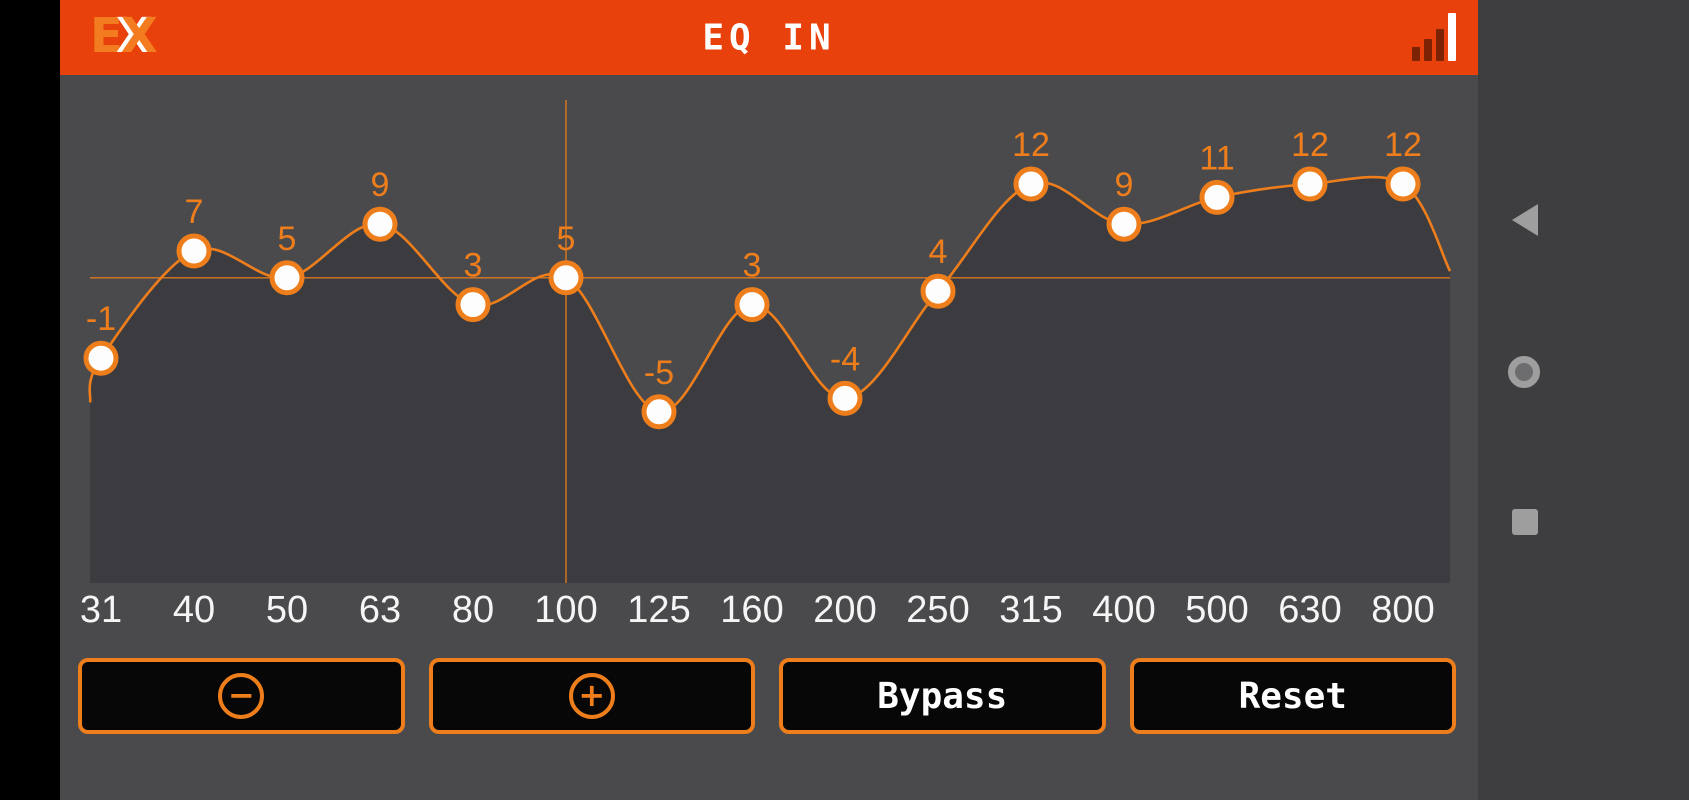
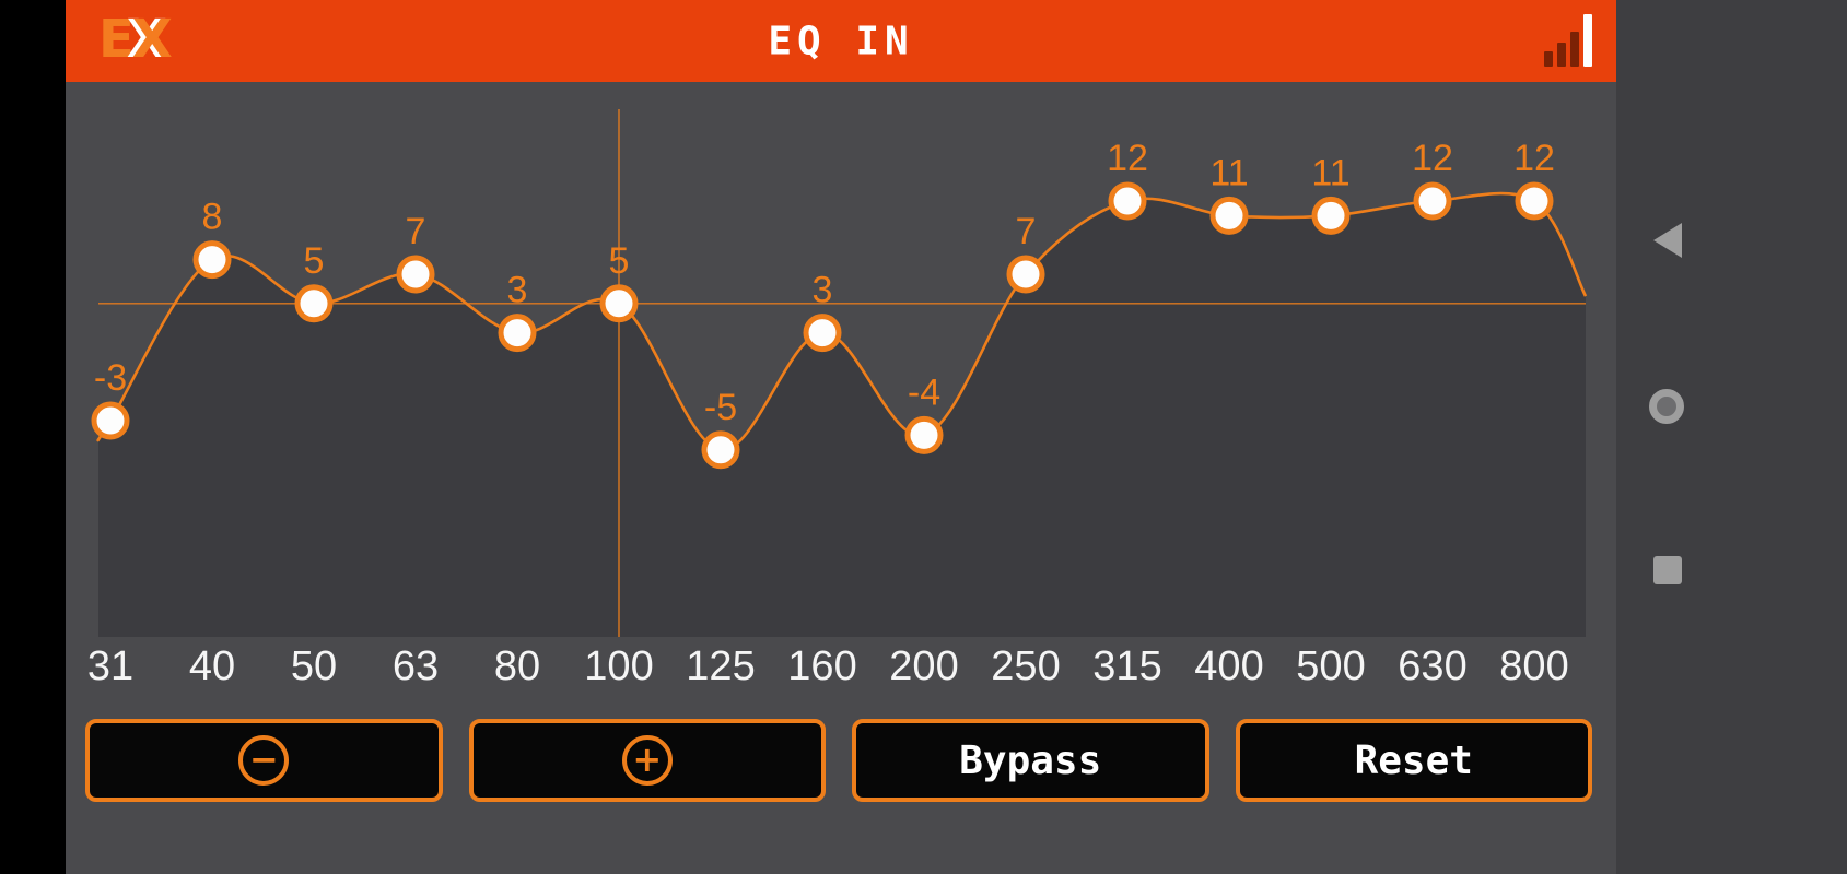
31: -1 -> -3
40: 7 -> 8
63: 9 -> 7
250: 4 -> 7
400: 9 -> 11
